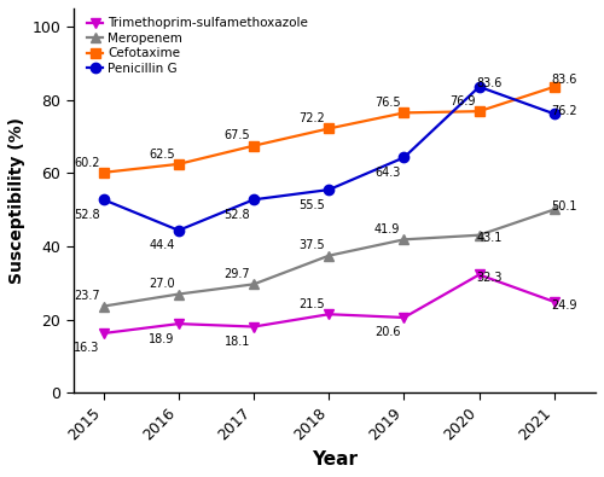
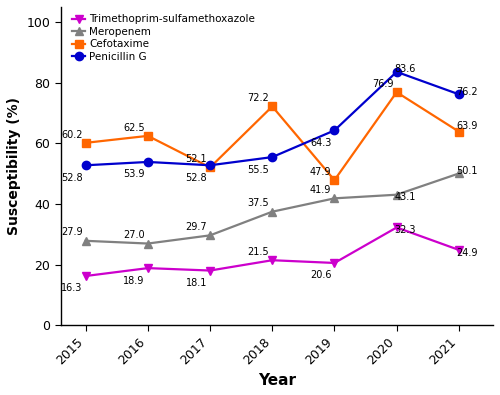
Meropenem/2015: 23.7 -> 27.9
Penicillin G/2016: 44.4 -> 53.9
Cefotaxime/2017: 67.5 -> 52.1
Cefotaxime/2019: 76.5 -> 47.9
Cefotaxime/2021: 83.6 -> 63.9
